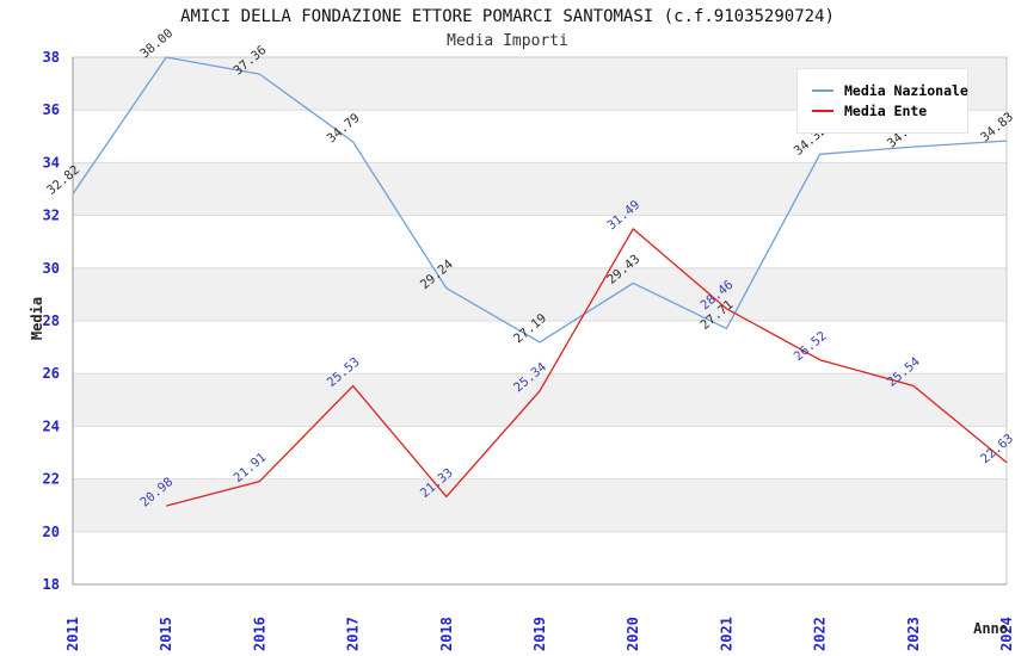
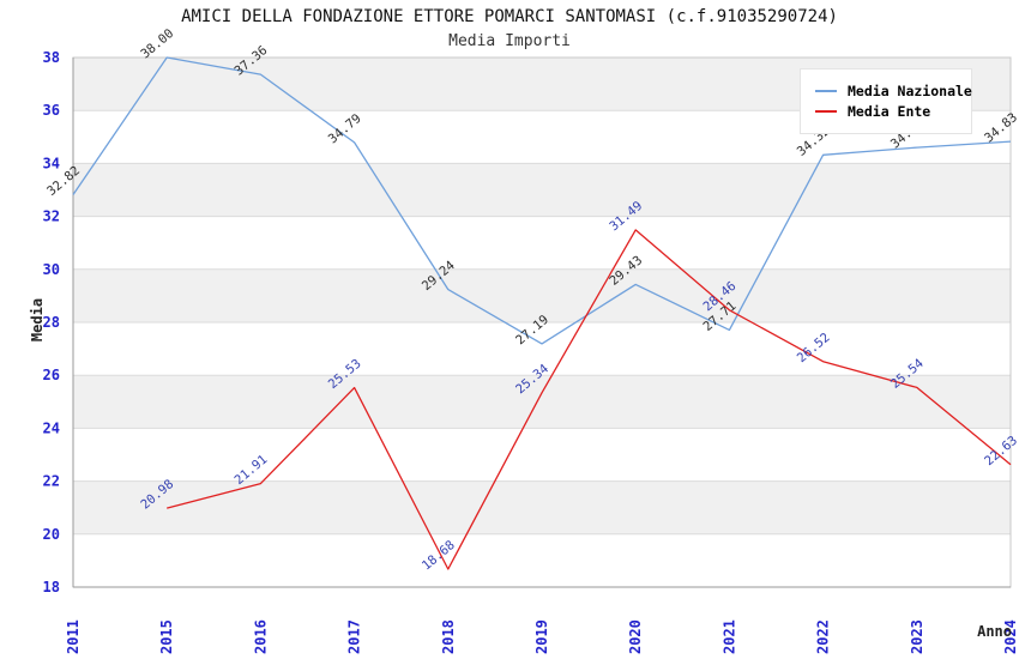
Media Ente/2018: 21.33 -> 18.68
